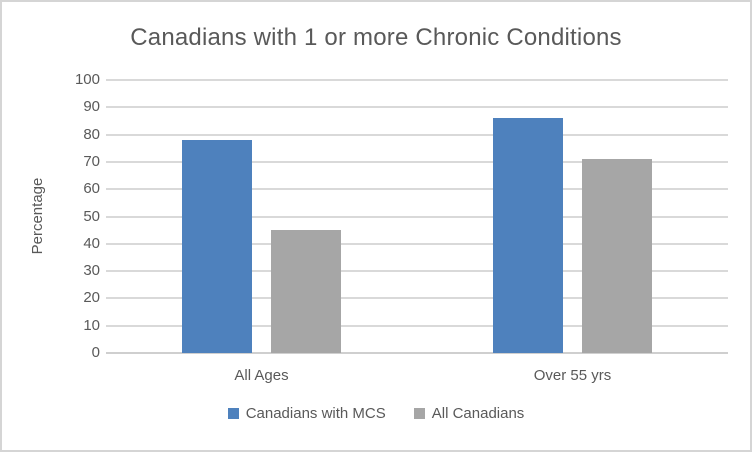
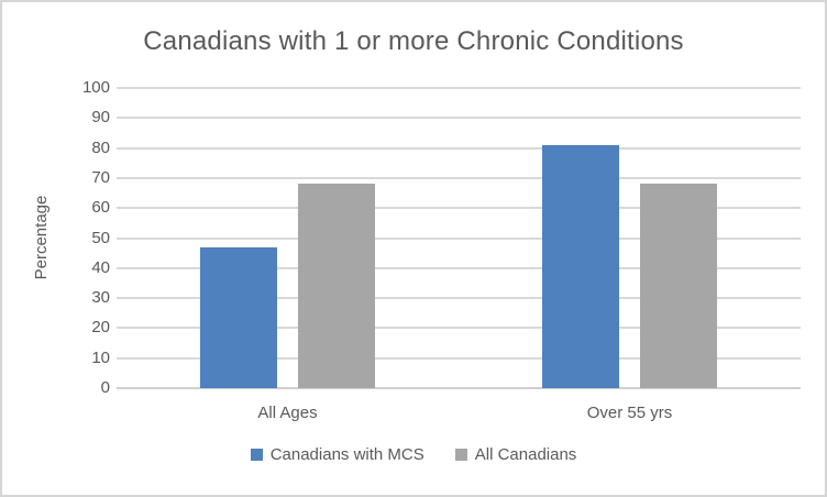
Canadians with MCS/All Ages: 78 -> 47
All Canadians/All Ages: 45 -> 68
Canadians with MCS/Over 55 yrs: 86 -> 81
All Canadians/Over 55 yrs: 71 -> 68
